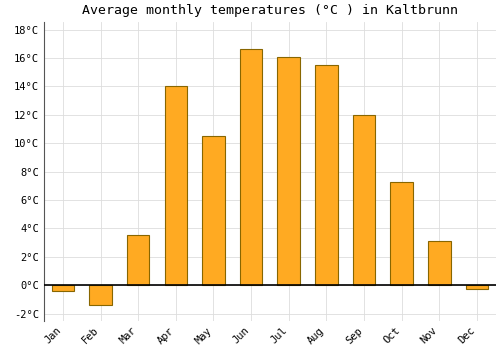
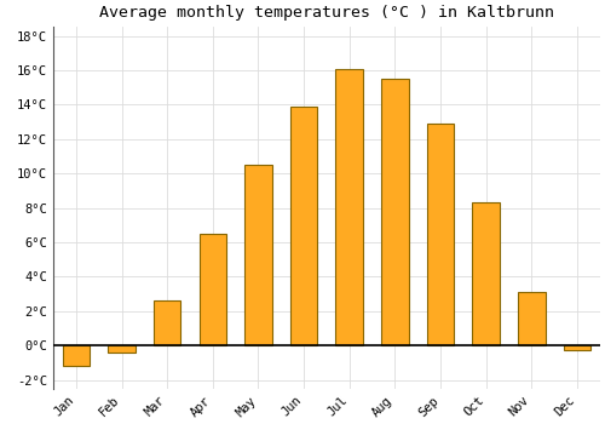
Jan: -0.4°C -> -1.2°C
Feb: -1.4°C -> -0.4°C
Mar: 3.5°C -> 2.6°C
Apr: 14.0°C -> 6.5°C
Jun: 16.6°C -> 13.9°C
Sep: 12.0°C -> 12.9°C
Oct: 7.3°C -> 8.3°C
